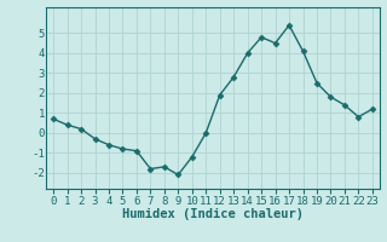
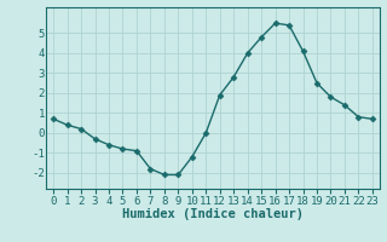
8: -1.7 -> -2.1
16: 4.5 -> 5.5
23: 1.2 -> 0.7
